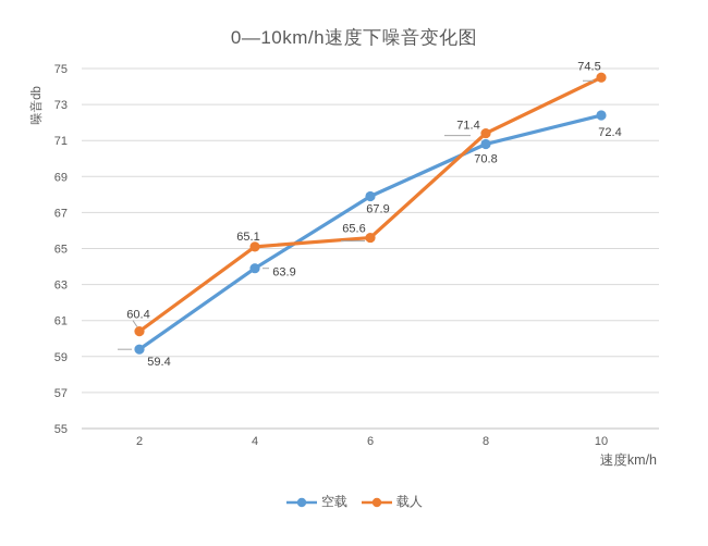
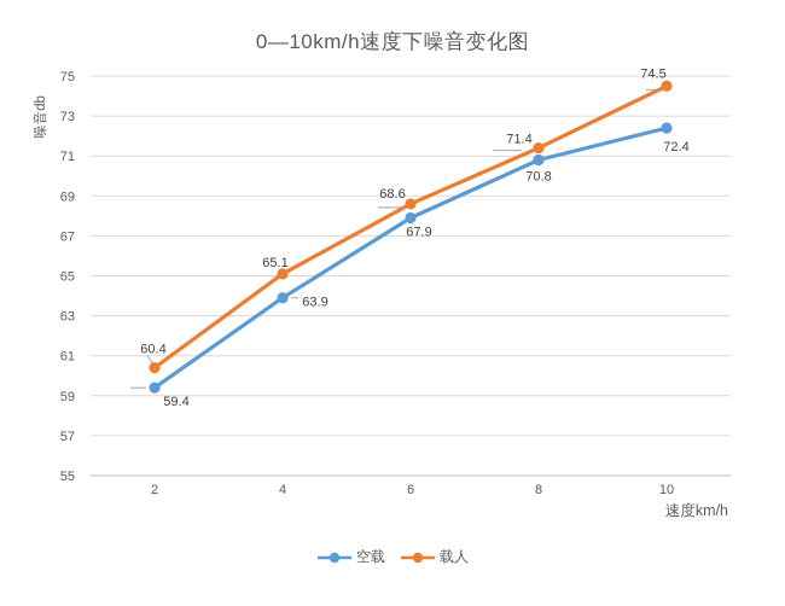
载人/6: 65.6 -> 68.6
